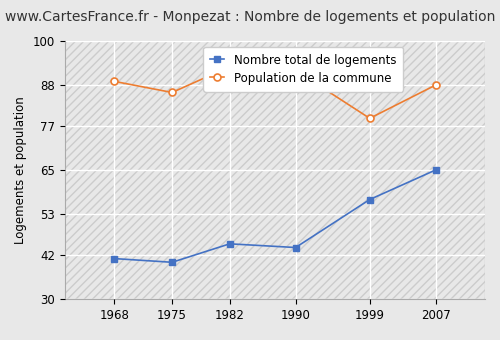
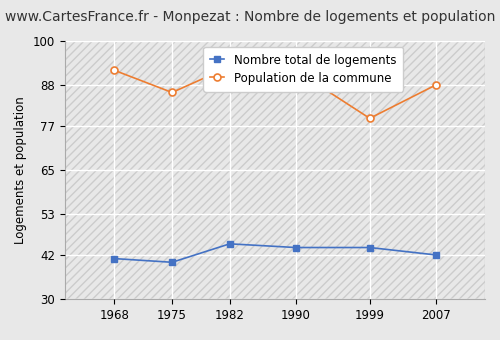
Population de la commune/1968: 89 -> 92
Nombre total de logements/1999: 57 -> 44
Nombre total de logements/2007: 65 -> 42
